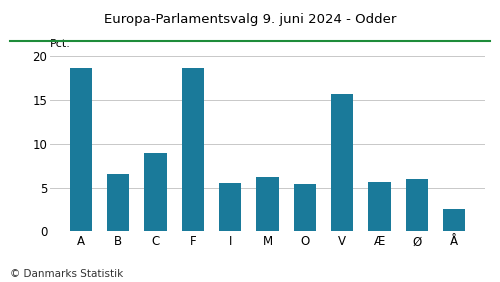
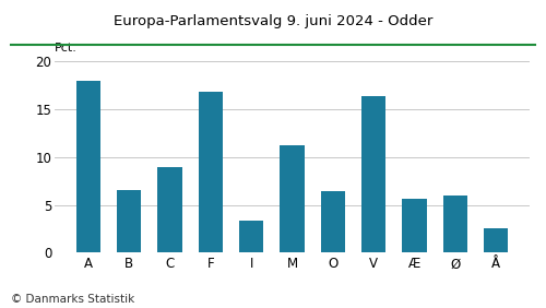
A: 18.7 -> 18.0
F: 18.7 -> 16.8
I: 5.5 -> 3.4
M: 6.2 -> 11.2
O: 5.4 -> 6.4
V: 15.7 -> 16.4
